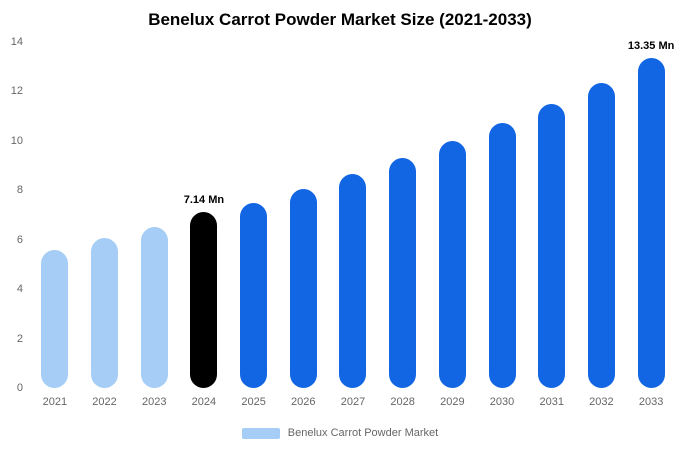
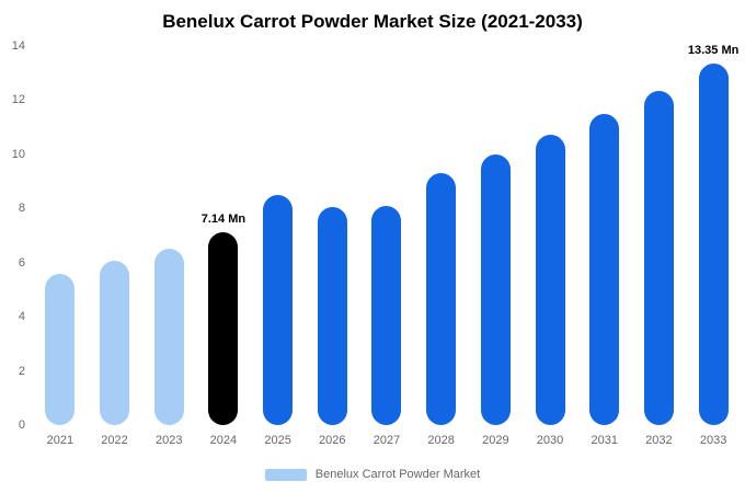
2025: 7.5 -> 8.5
2027: 8.7 -> 8.1
